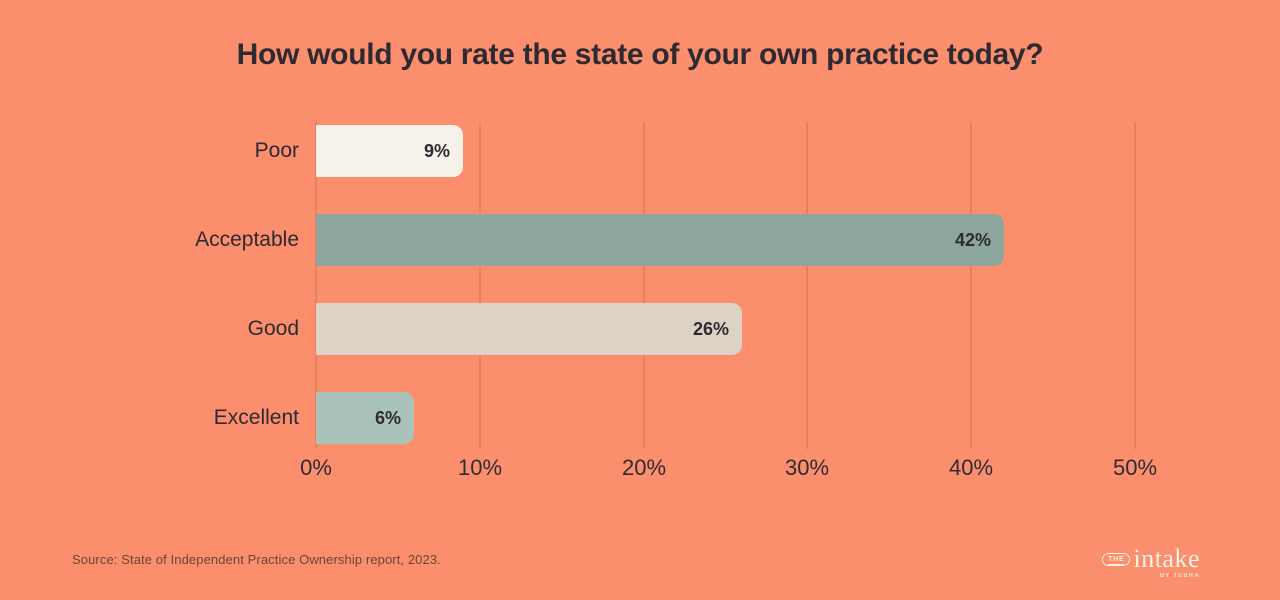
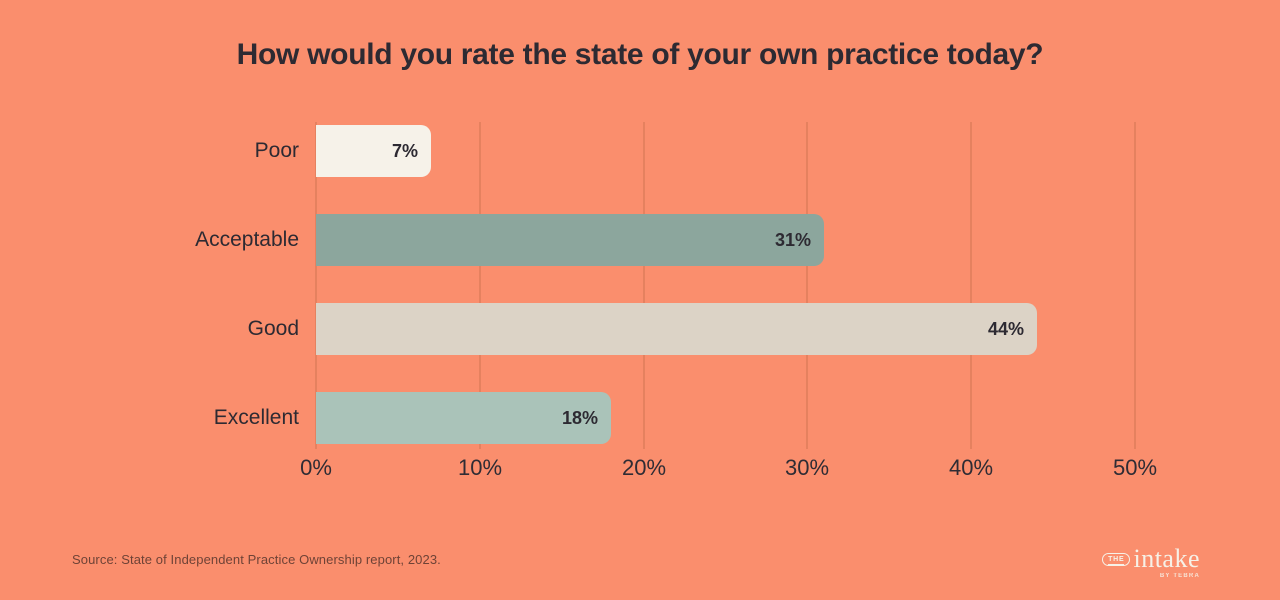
Poor: 9% -> 7%
Acceptable: 42% -> 31%
Good: 26% -> 44%
Excellent: 6% -> 18%
